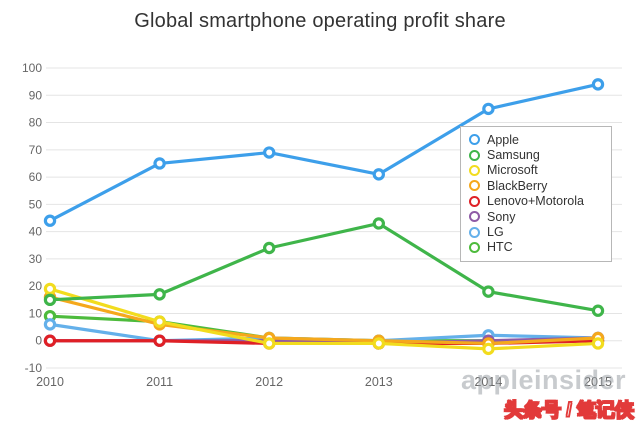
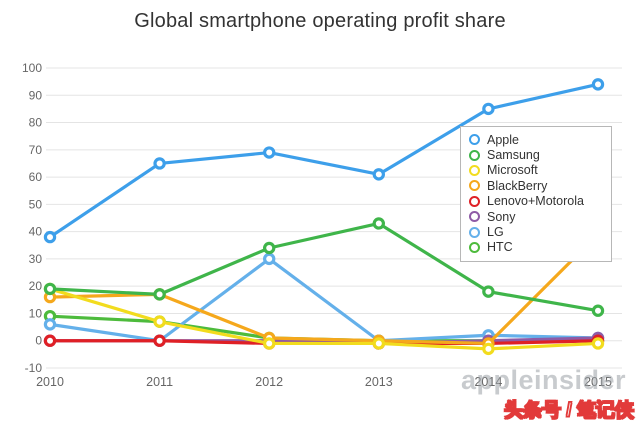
Apple/2010: 44 -> 38
Samsung/2010: 15 -> 19
BlackBerry/2011: 6 -> 17
LG/2012: 1 -> 30
BlackBerry/2015: 1 -> 39
